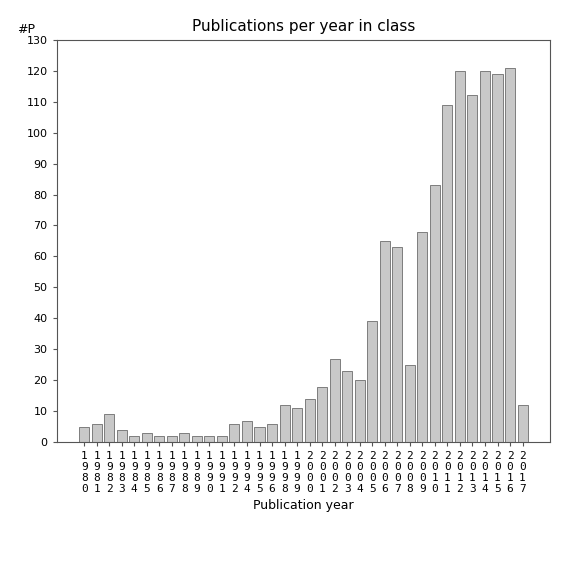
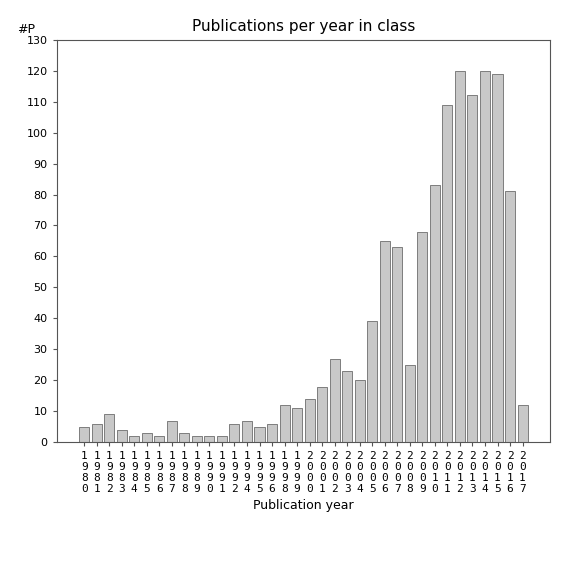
1 9 8 7: 2 -> 7
2 0 1 6: 121 -> 81
